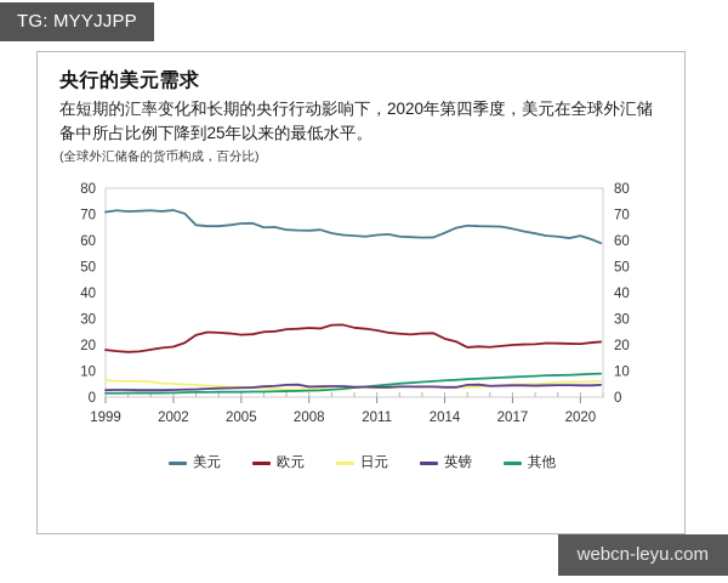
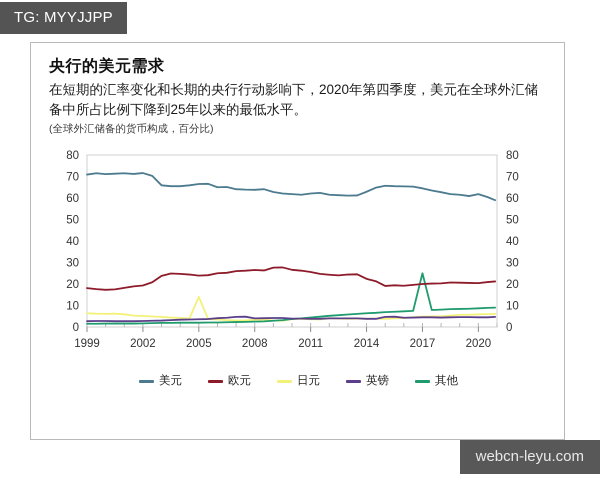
日元/2005: 4 -> 14
其他/2017: 8 -> 25
